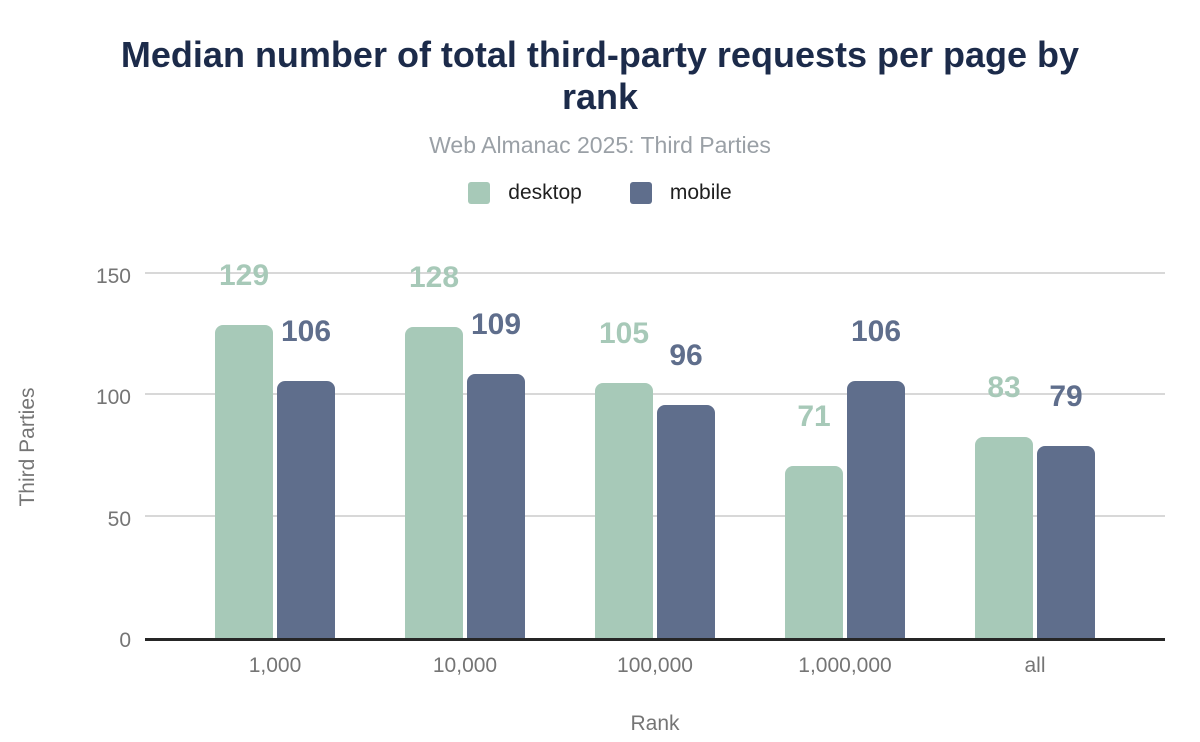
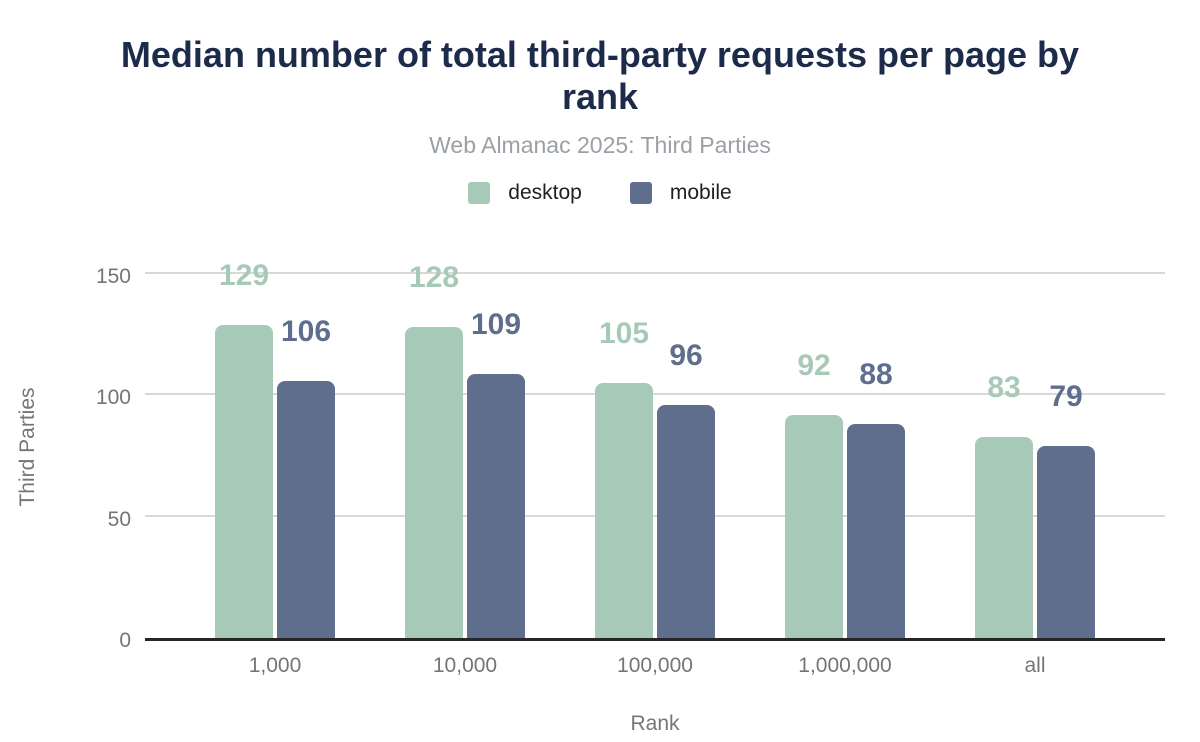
desktop/1,000,000: 71 -> 92
mobile/1,000,000: 106 -> 88
